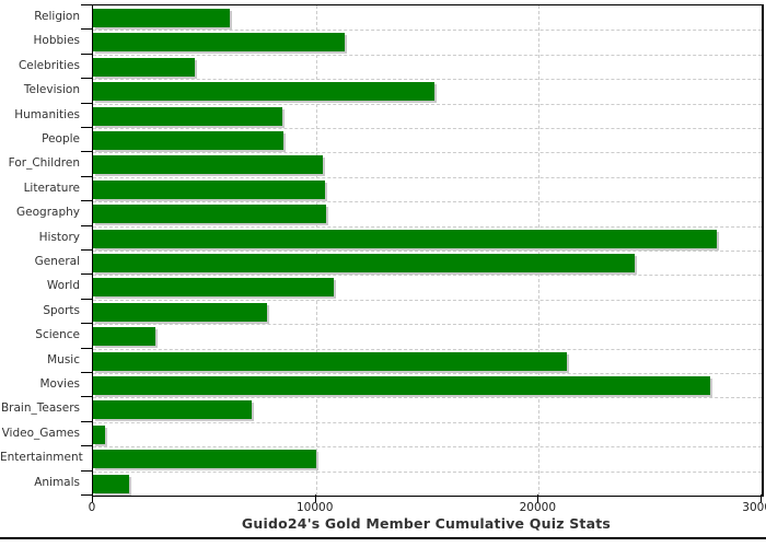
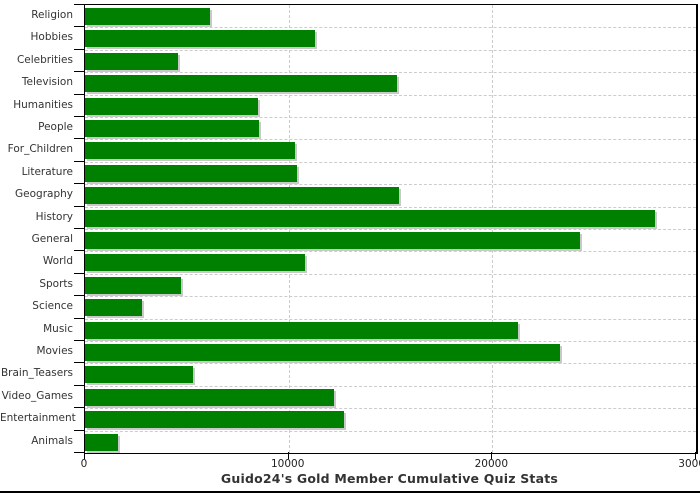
Geography: 10400 -> 15400
Sports: 7800 -> 4700
Movies: 27700 -> 23300
Brain_Teasers: 7100 -> 5300
Video_Games: 600 -> 12200
Entertainment: 10000 -> 12700
